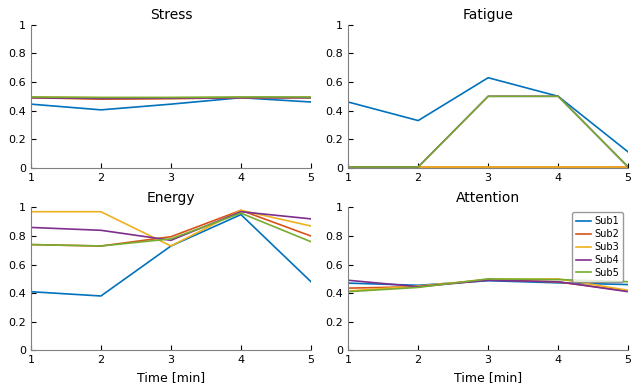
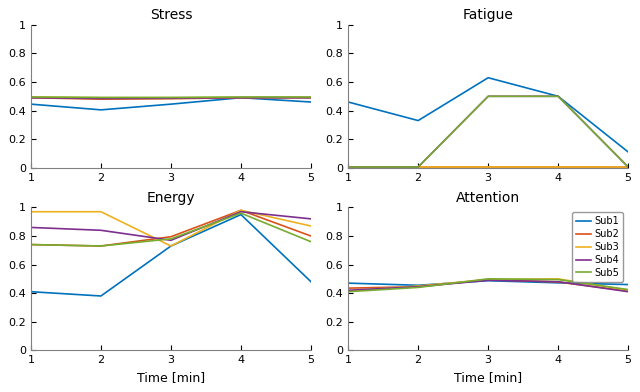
Attention/Sub4/1: 0.49 -> 0.42
Attention/Sub5/5: 0.48 -> 0.42
